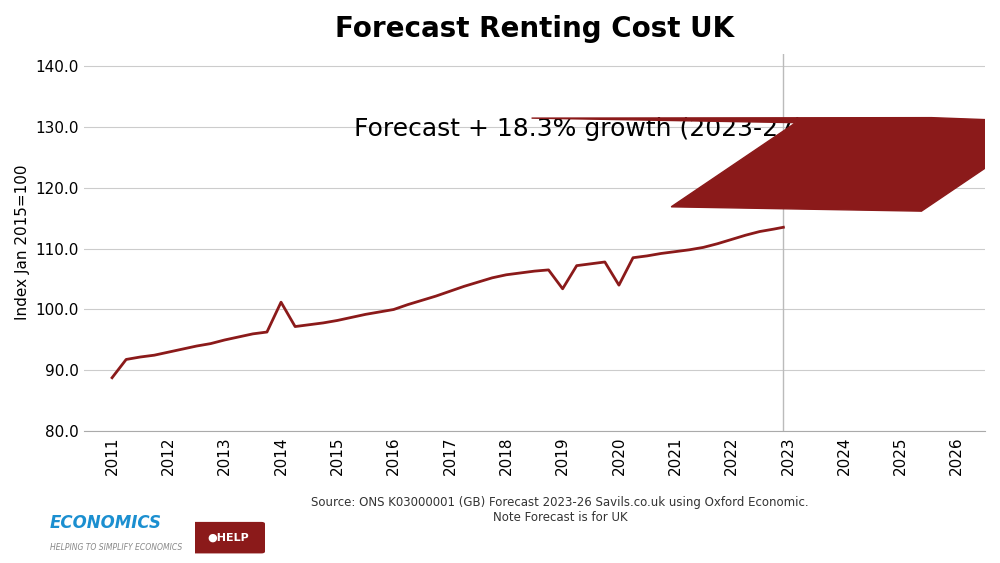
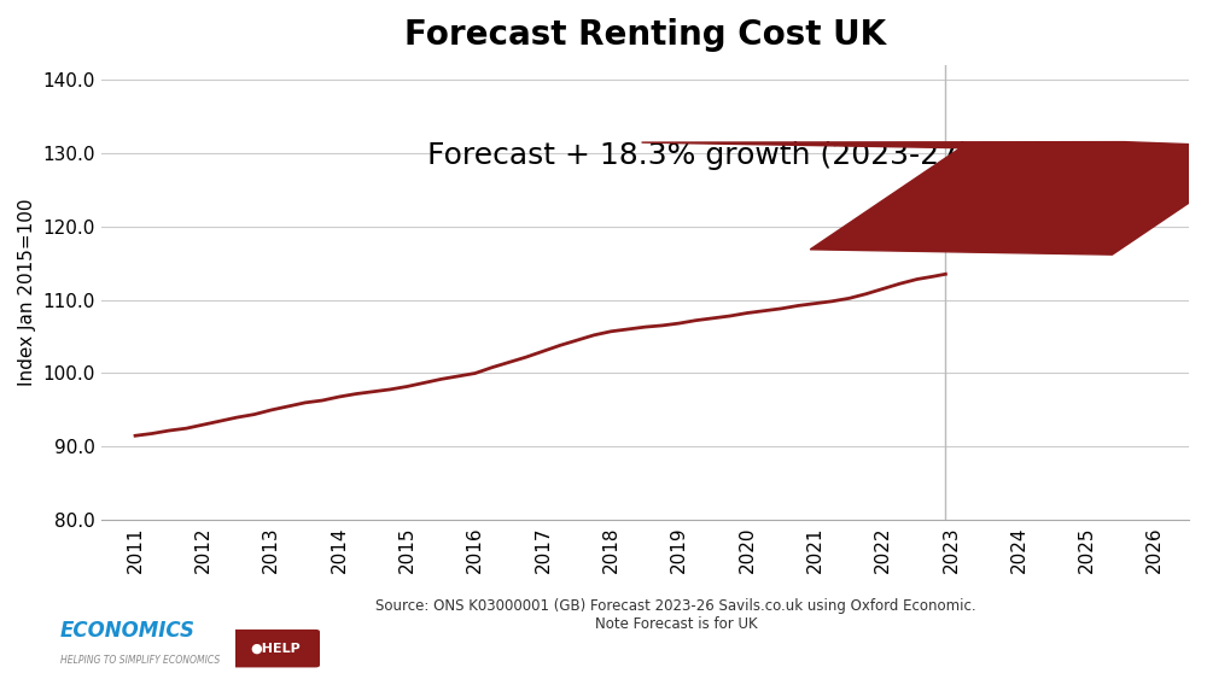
2011: 88.8 -> 91.5
2014: 101.2 -> 96.8
2019: 103.4 -> 106.8
2020: 104.0 -> 108.2
